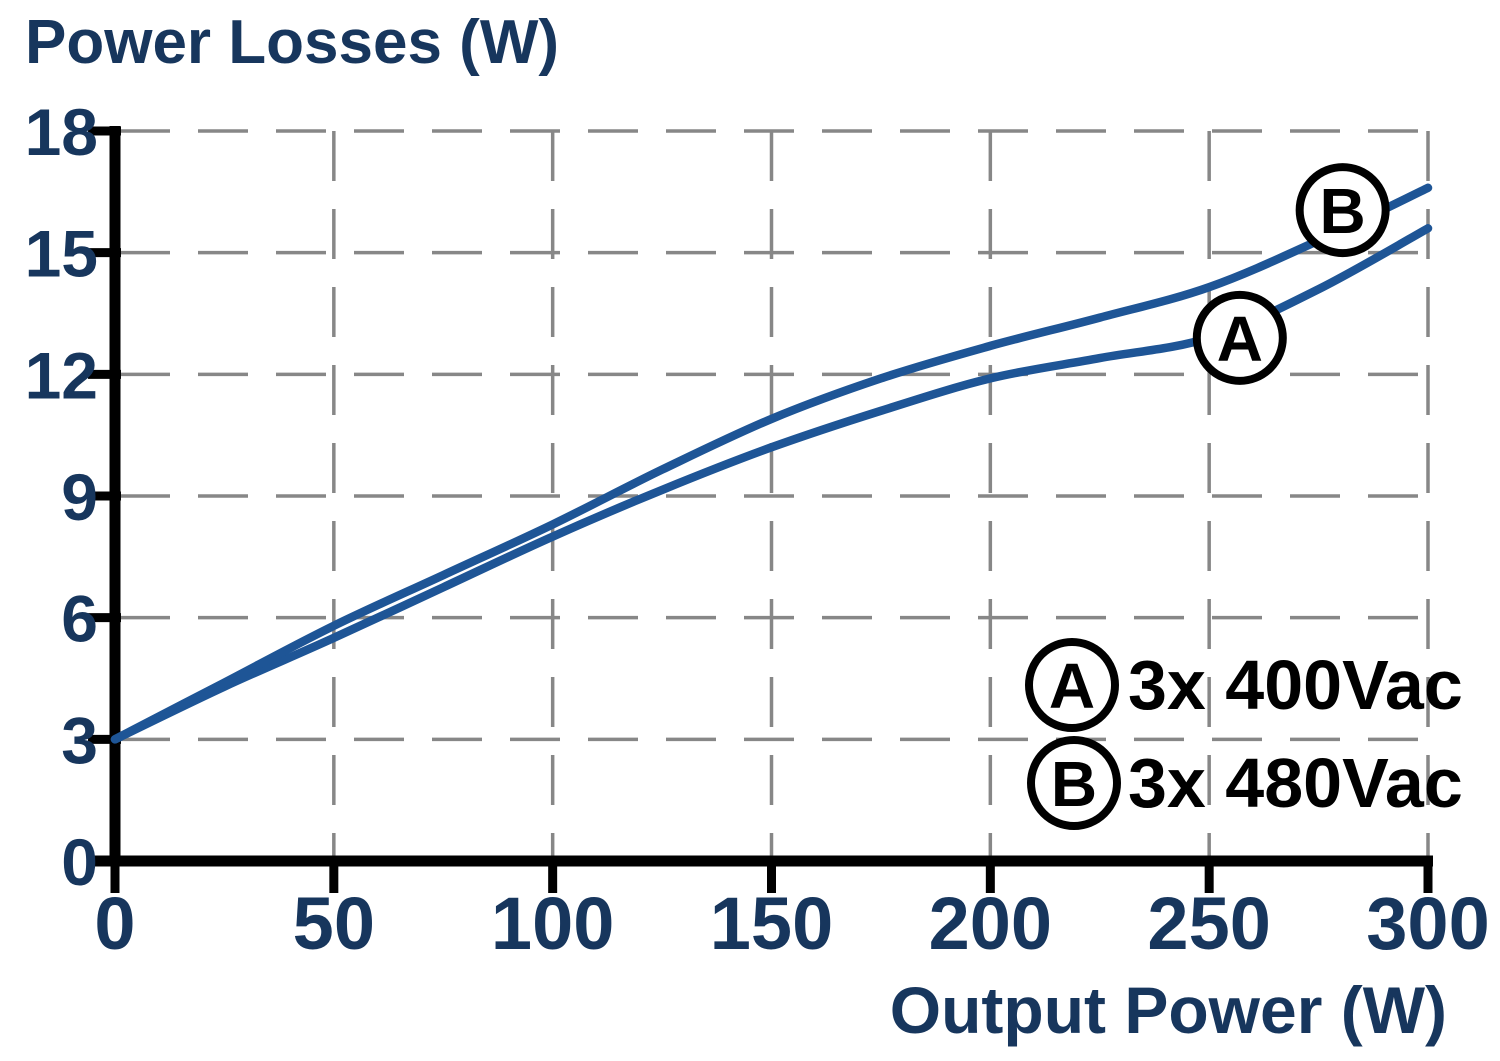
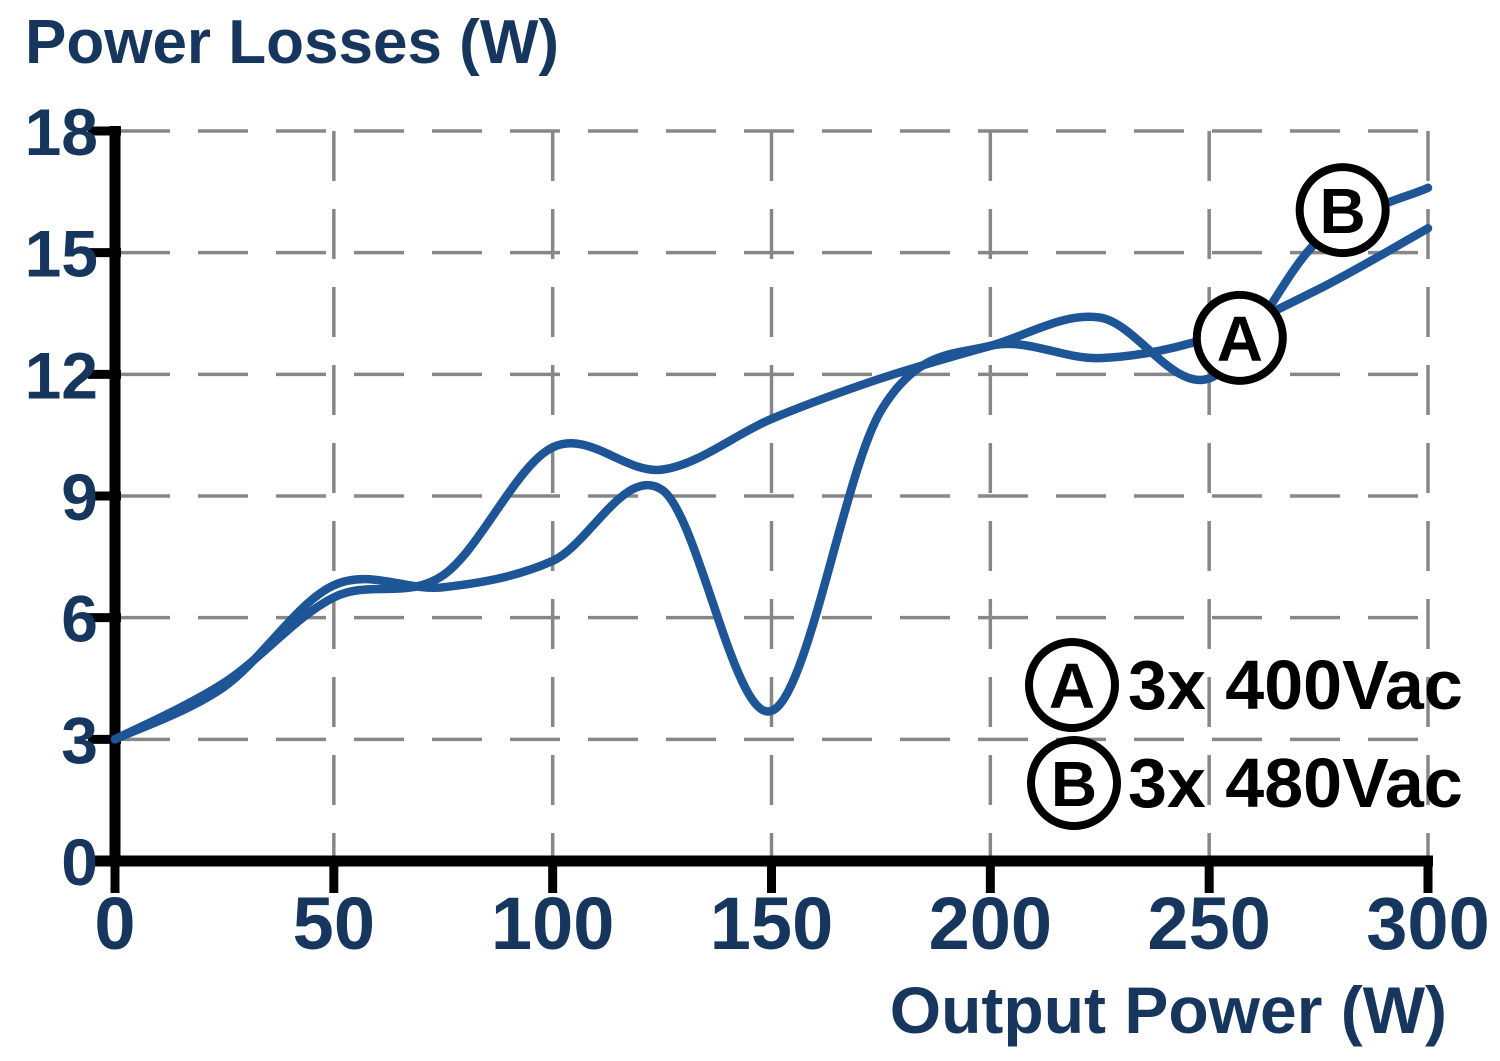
A/50: 5.5 -> 6.8
B/50: 5.8 -> 6.5
A/100: 8.0 -> 7.4
B/100: 8.3 -> 10.2
A/150: 10.2 -> 3.7
A/200: 11.9 -> 12.7
B/250: 14.2 -> 11.9
